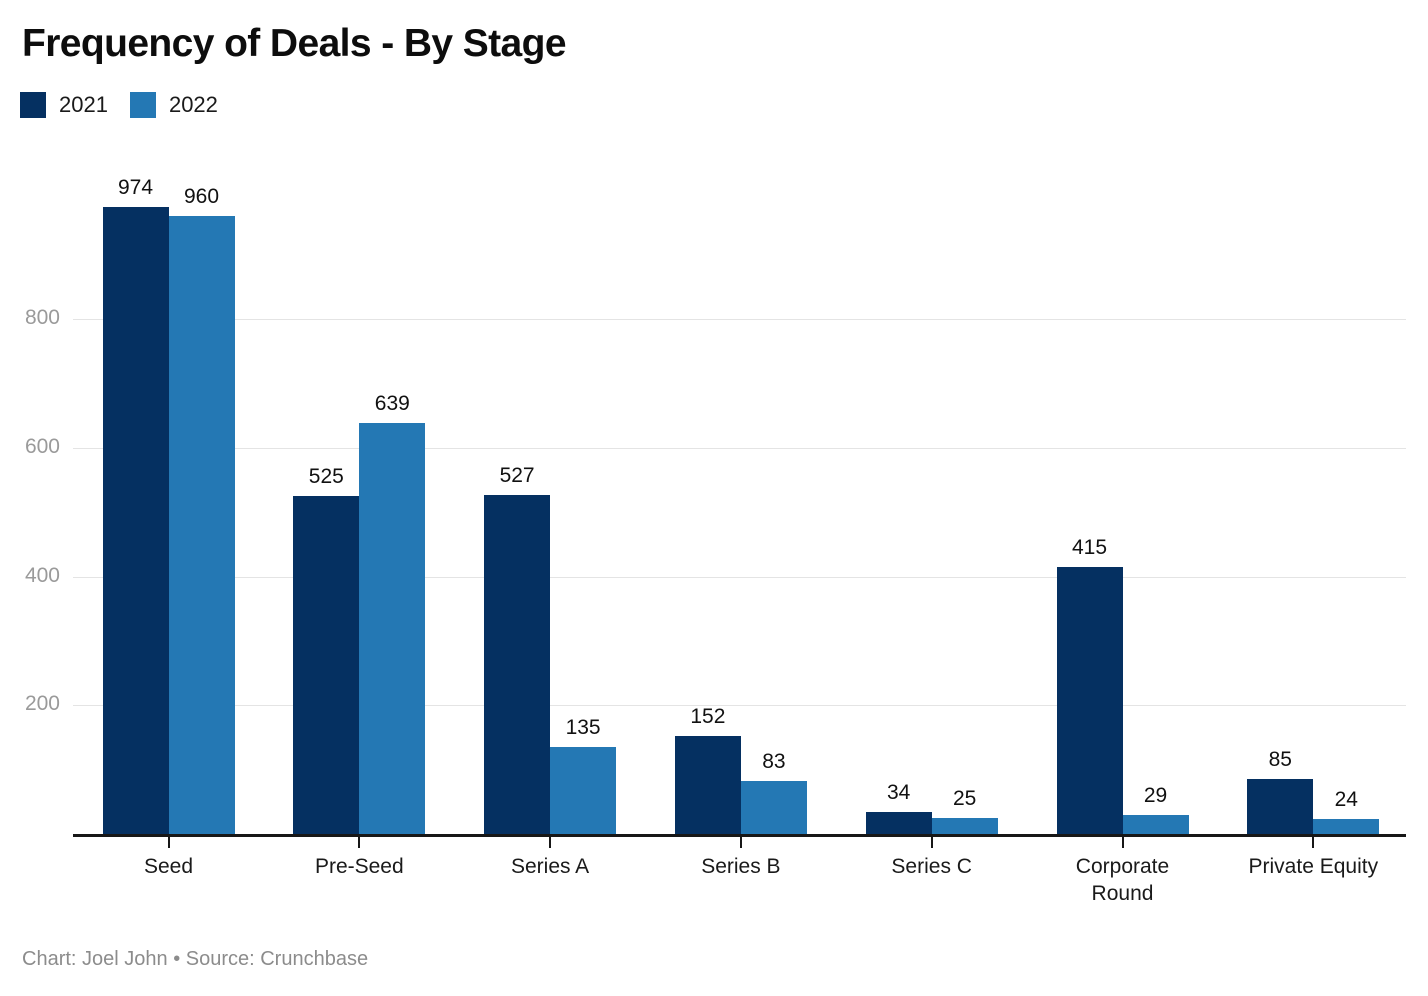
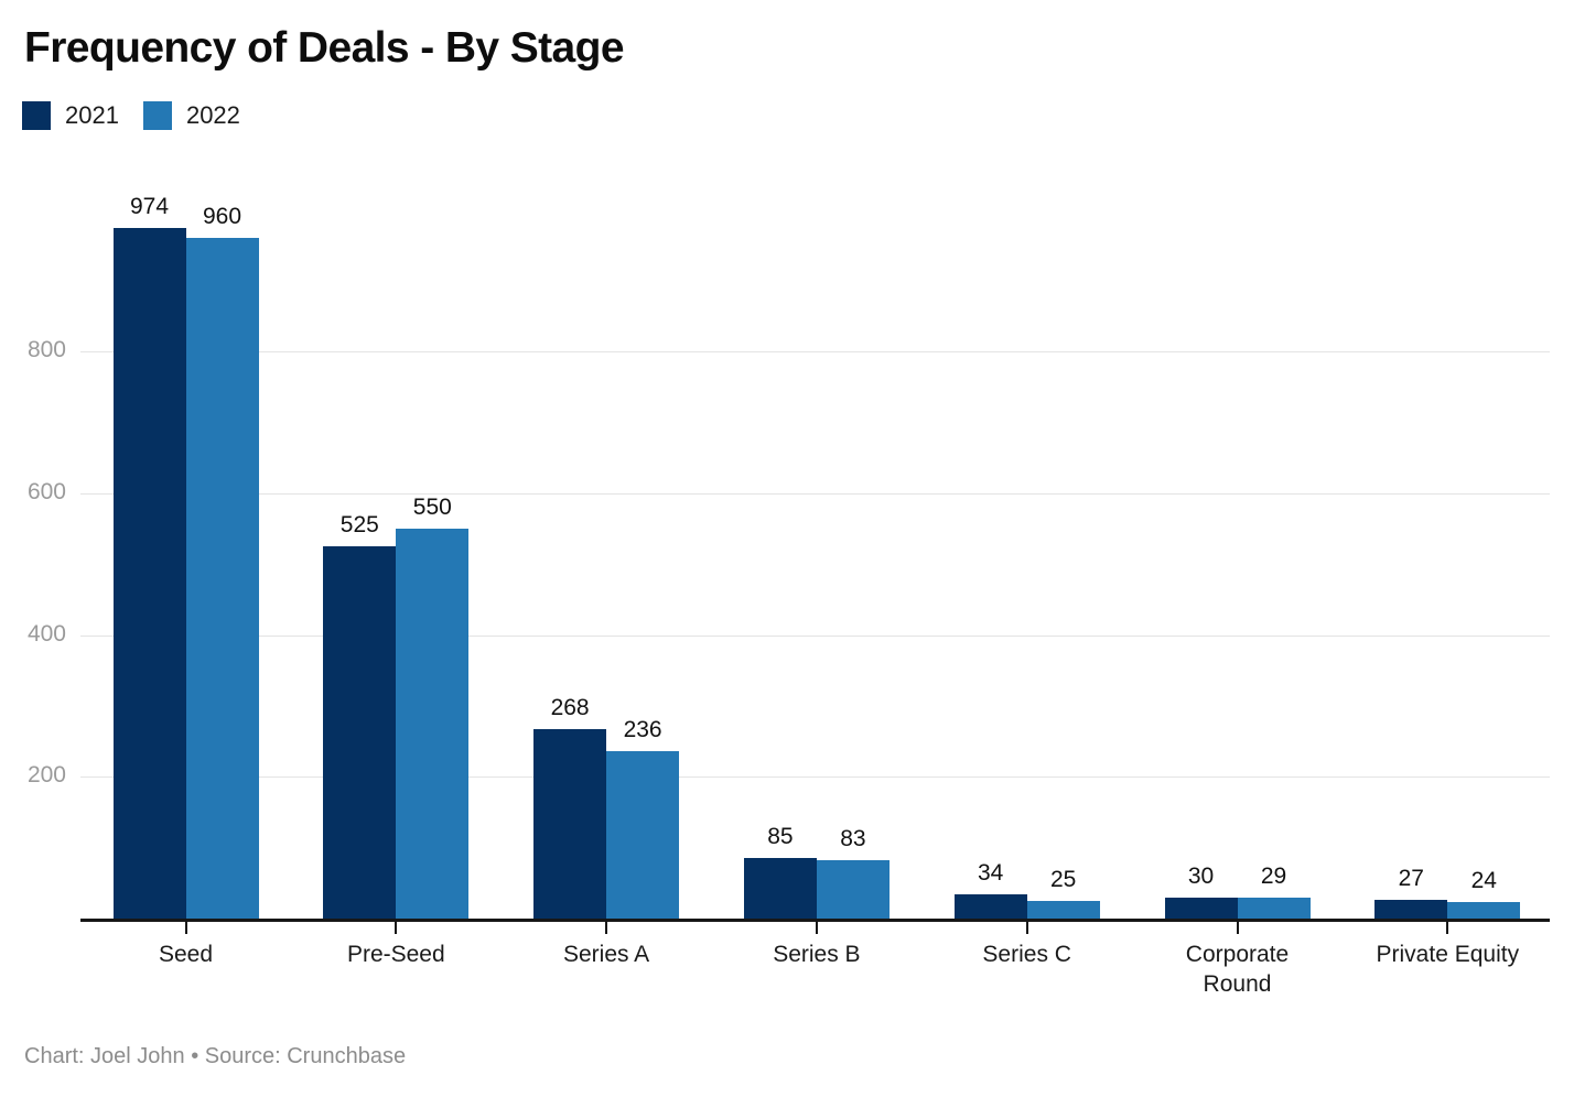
2022/Pre-Seed: 639 -> 550
2021/Series A: 527 -> 268
2022/Series A: 135 -> 236
2021/Series B: 152 -> 85
2021/Corporate Round: 415 -> 30
2021/Private Equity: 85 -> 27
